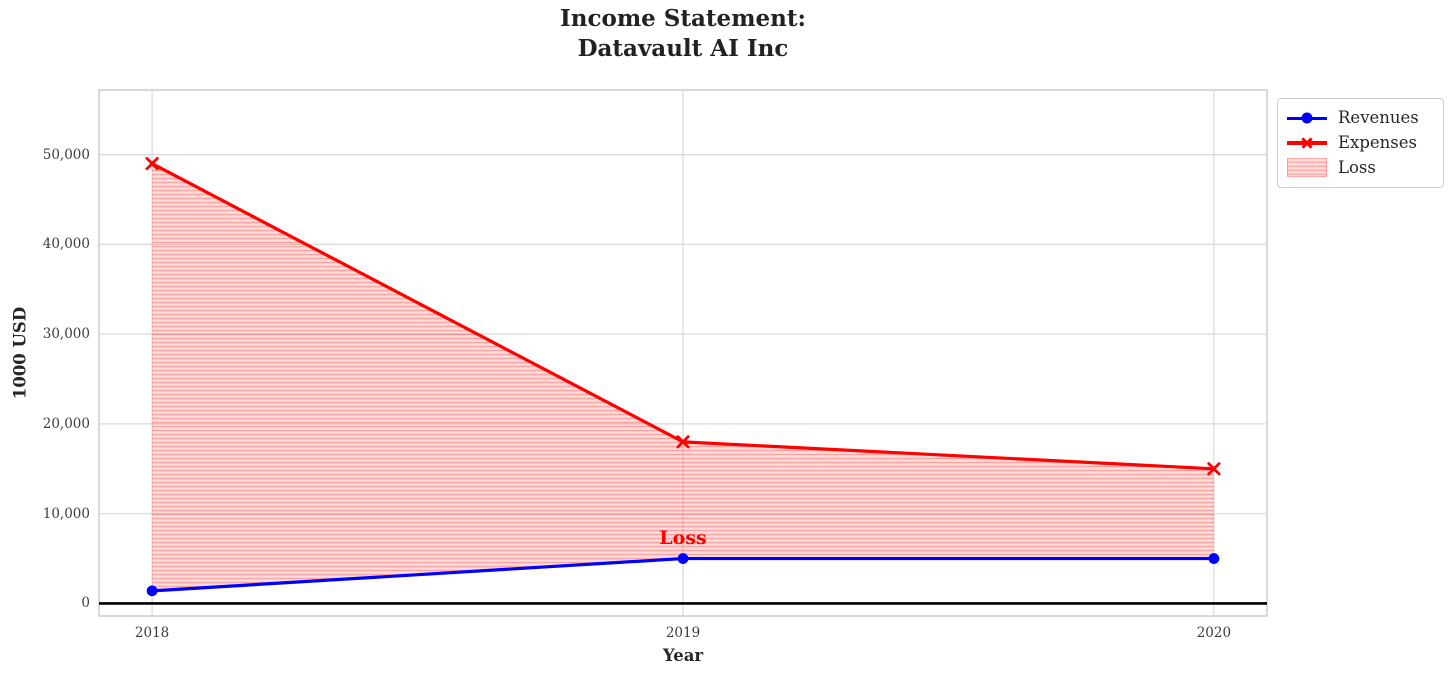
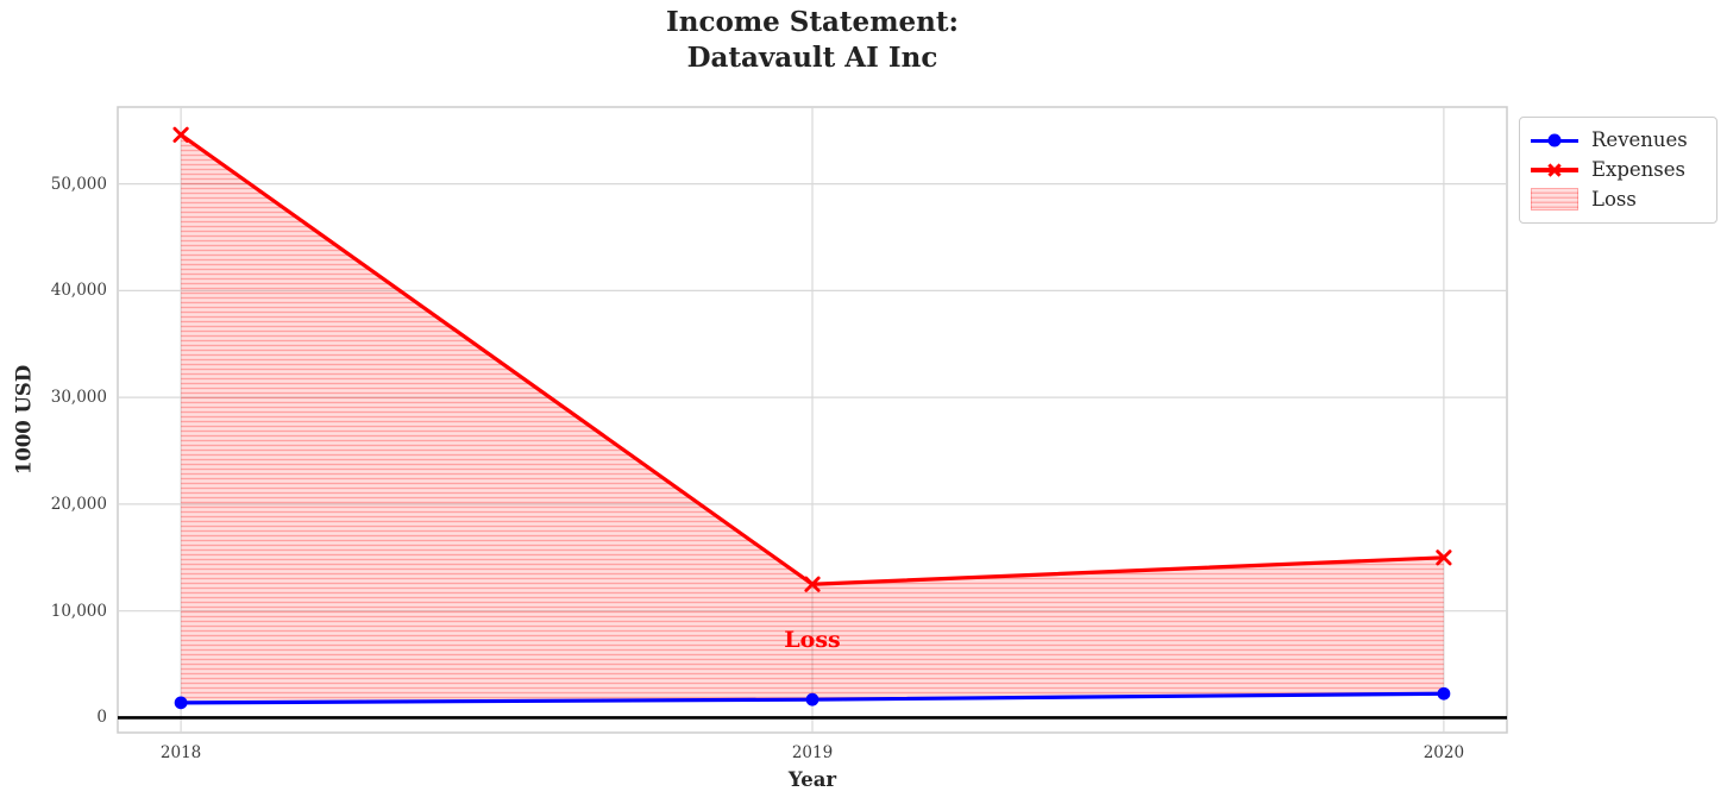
Expenses/2018: 49000 -> 55000
Revenues/2019: 5000 -> 2000
Expenses/2019: 18000 -> 12000
Revenues/2020: 5000 -> 2000
